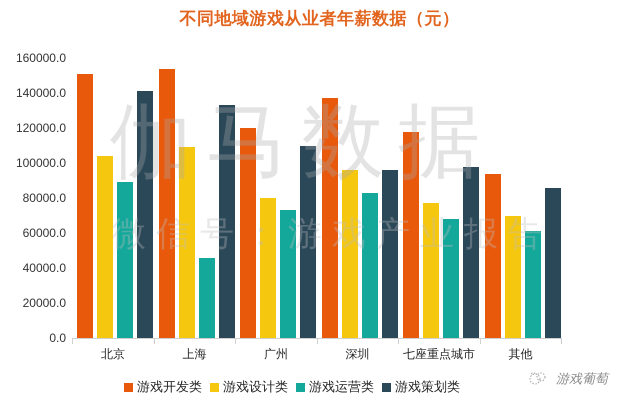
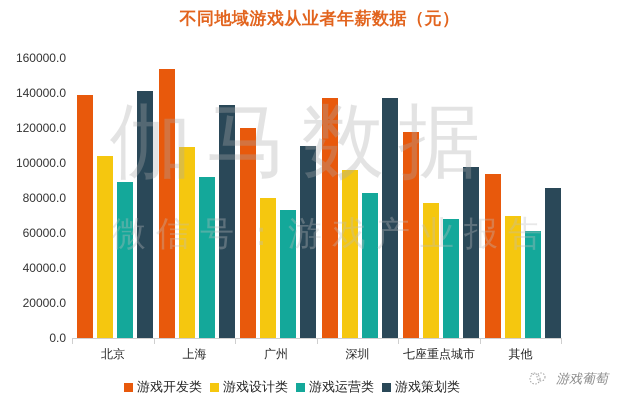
游戏开发类/北京: 151000 -> 139000
游戏运营类/上海: 46000 -> 92000
游戏策划类/深圳: 96000 -> 137000
